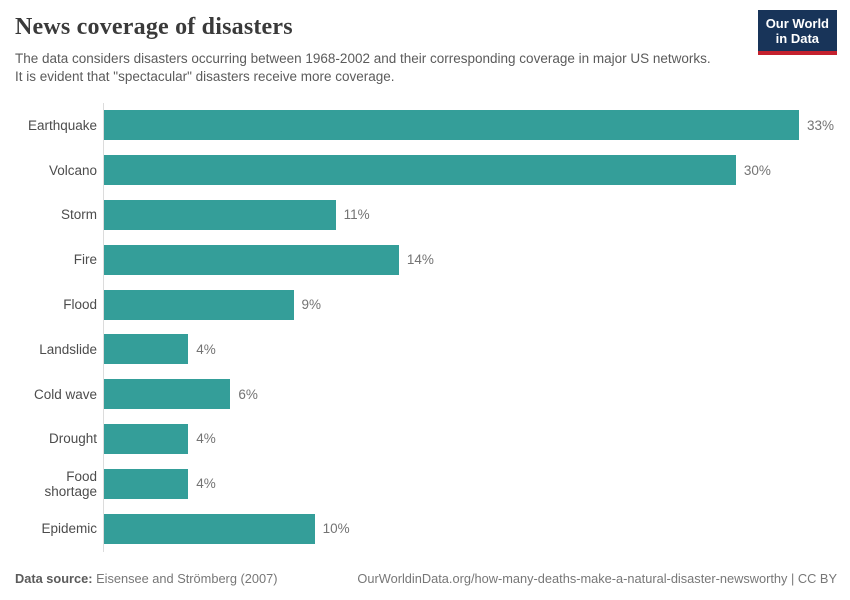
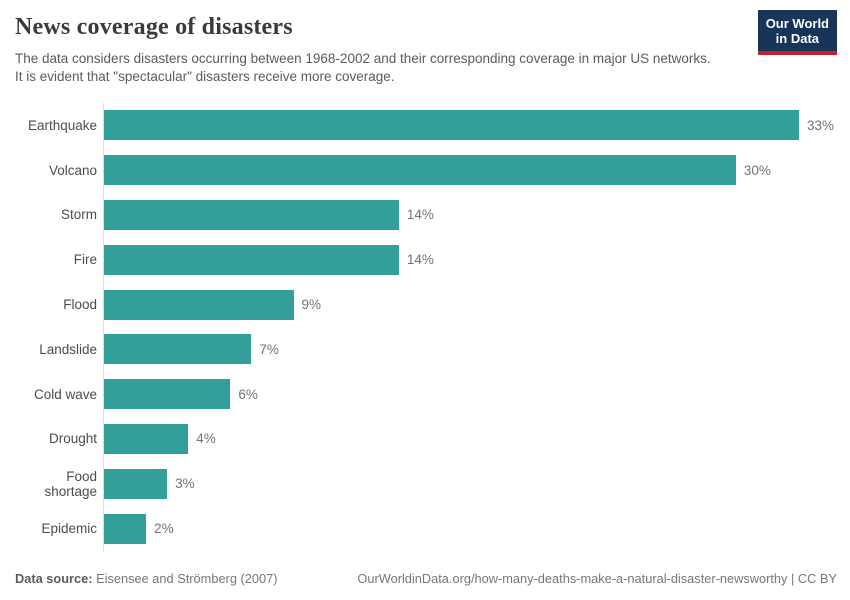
Storm: 11% -> 14%
Landslide: 4% -> 7%
Food shortage: 4% -> 3%
Epidemic: 10% -> 2%
